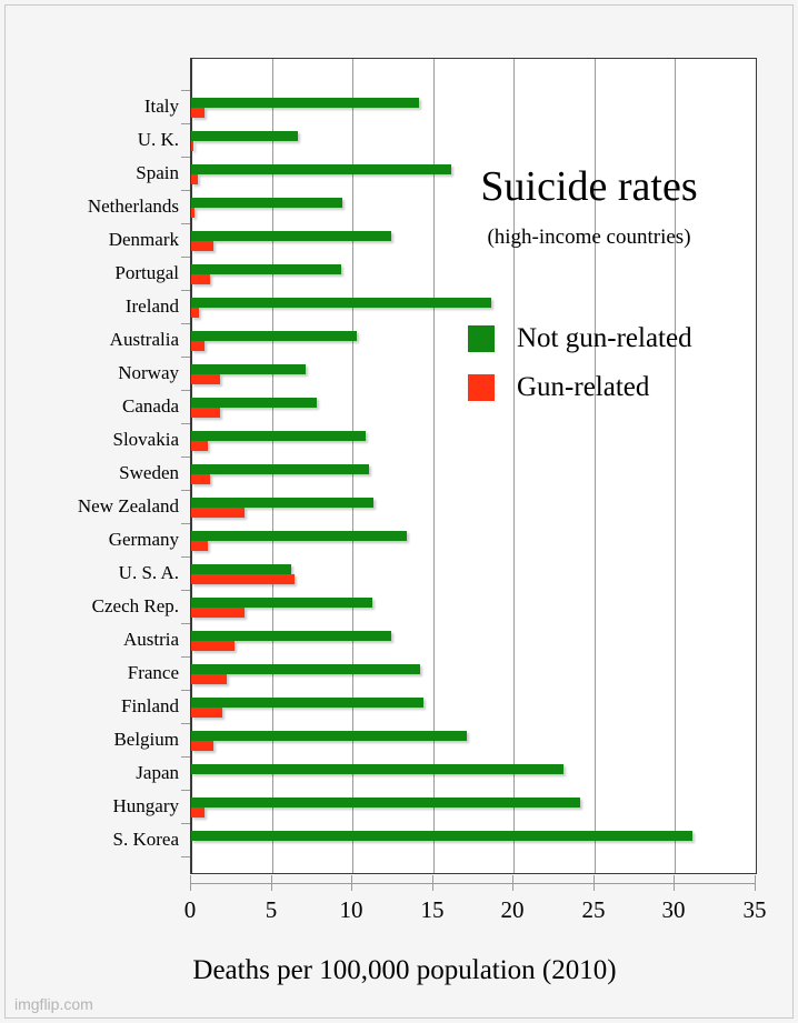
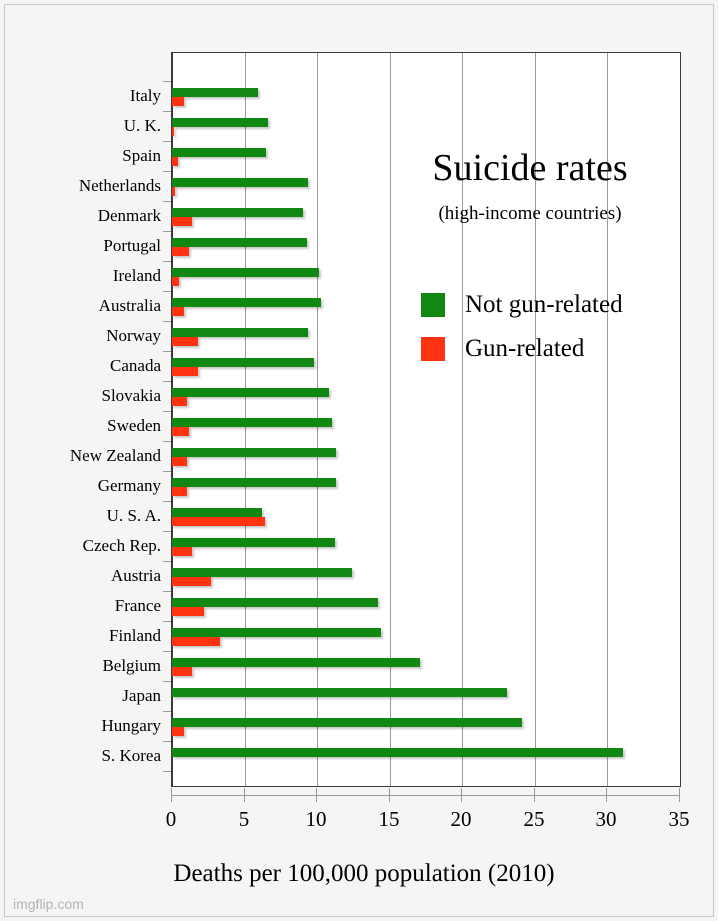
Not gun-related/Italy: 14.1 -> 5.9
Not gun-related/Spain: 16.1 -> 6.5
Not gun-related/Denmark: 12.4 -> 9.0
Not gun-related/Ireland: 18.6 -> 10.1
Not gun-related/Norway: 7.1 -> 9.4
Not gun-related/Canada: 7.8 -> 9.8
Gun-related/New Zealand: 3.3 -> 1.0
Not gun-related/Germany: 13.4 -> 11.3
Gun-related/Czech Rep.: 3.3 -> 1.4
Gun-related/Finland: 1.9 -> 3.3
